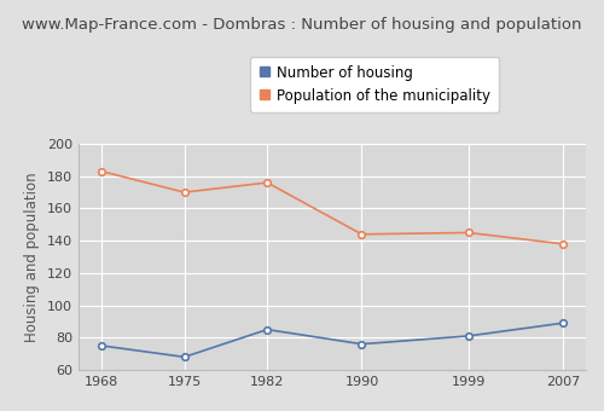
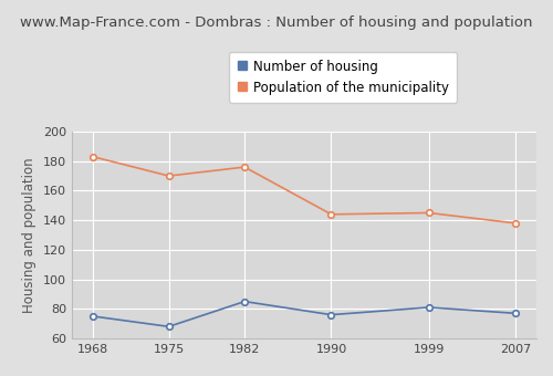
Number of housing/2007: 89 -> 77
